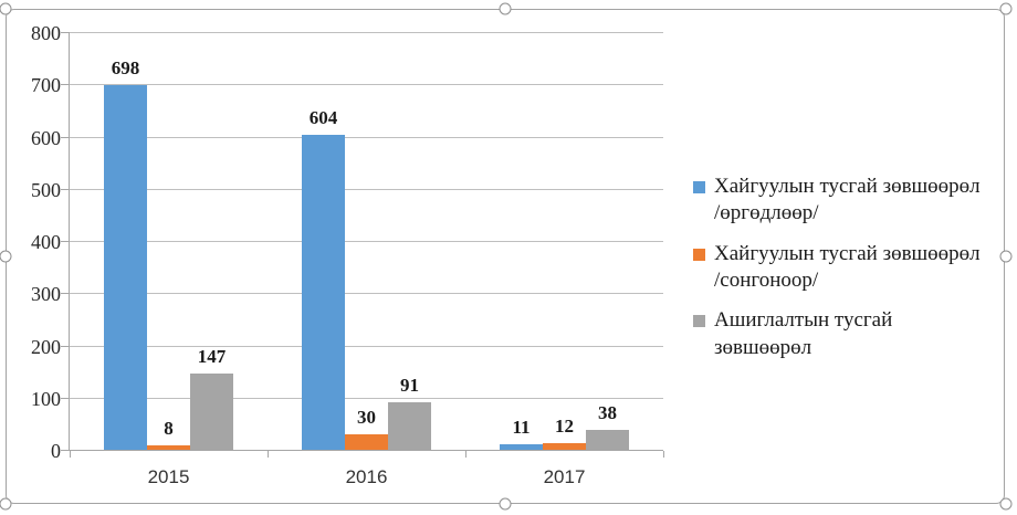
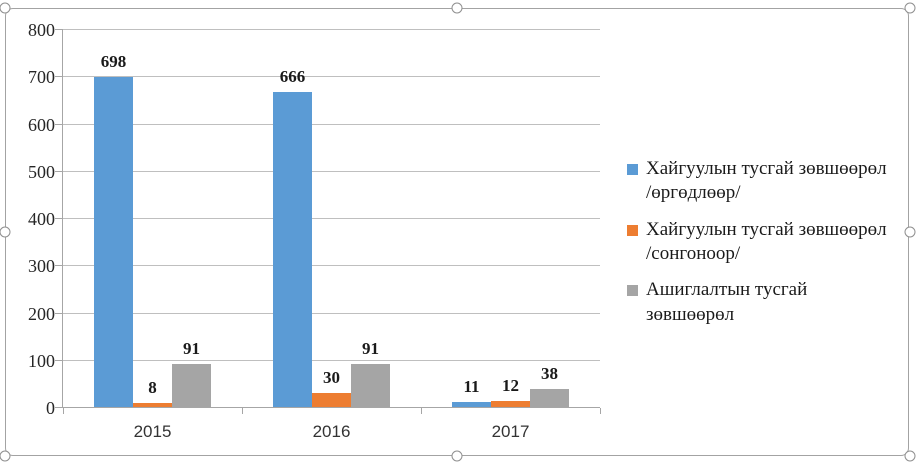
Ашиглалтын тусгай зөвшөөрөл/2015: 147 -> 91
Хайгуулын тусгай зөвшөөрөл /өргөдлөөр//2016: 604 -> 666
